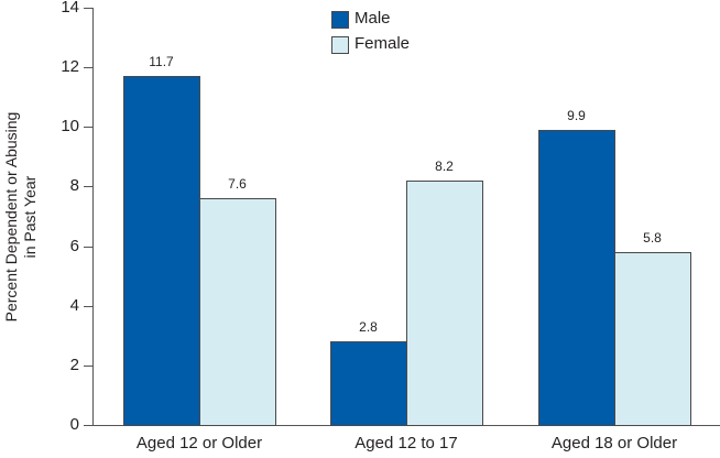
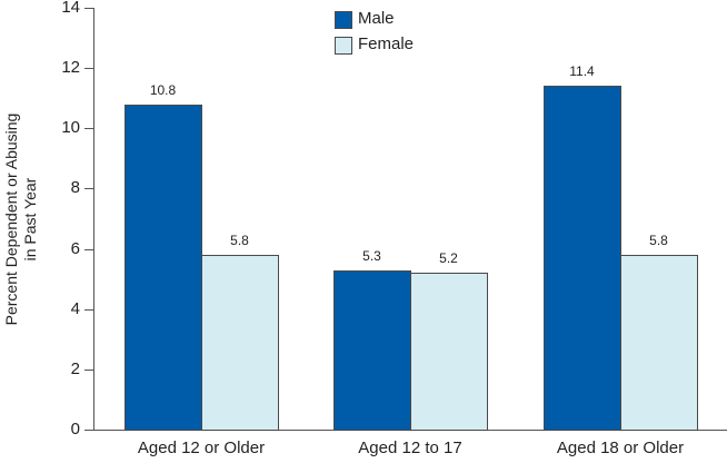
Male/Aged 12 or Older: 11.7 -> 10.8
Female/Aged 12 or Older: 7.6 -> 5.8
Male/Aged 12 to 17: 2.8 -> 5.3
Female/Aged 12 to 17: 8.2 -> 5.2
Male/Aged 18 or Older: 9.9 -> 11.4
